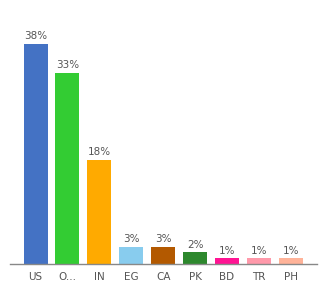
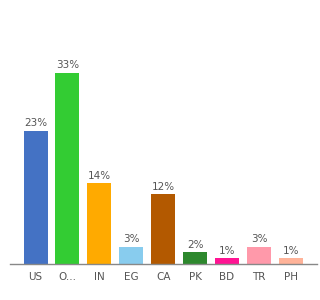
US: 38% -> 23%
IN: 18% -> 14%
CA: 3% -> 12%
TR: 1% -> 3%
